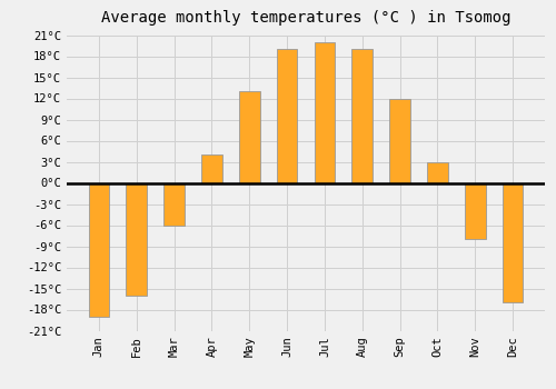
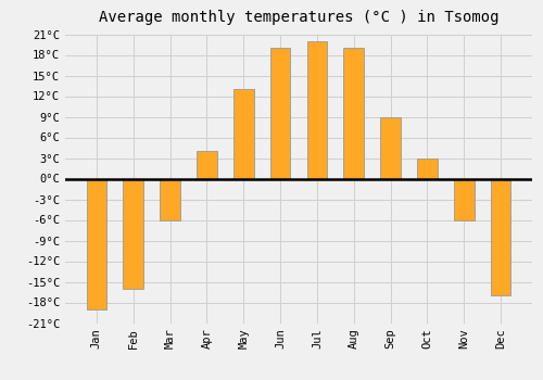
Sep: 12°C -> 9°C
Nov: -8°C -> -6°C
